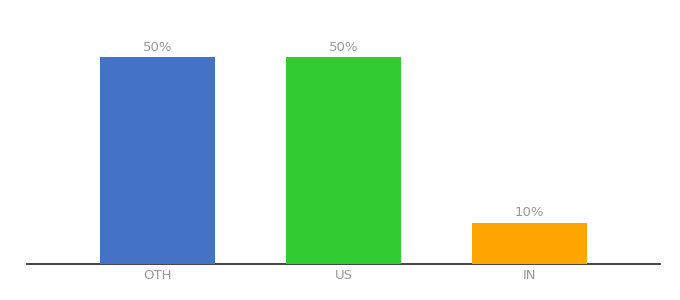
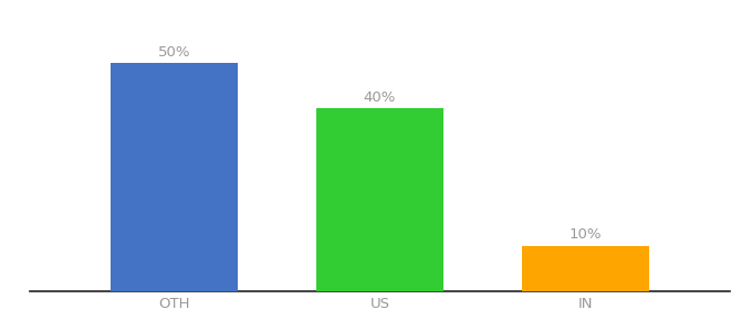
US: 50% -> 40%
